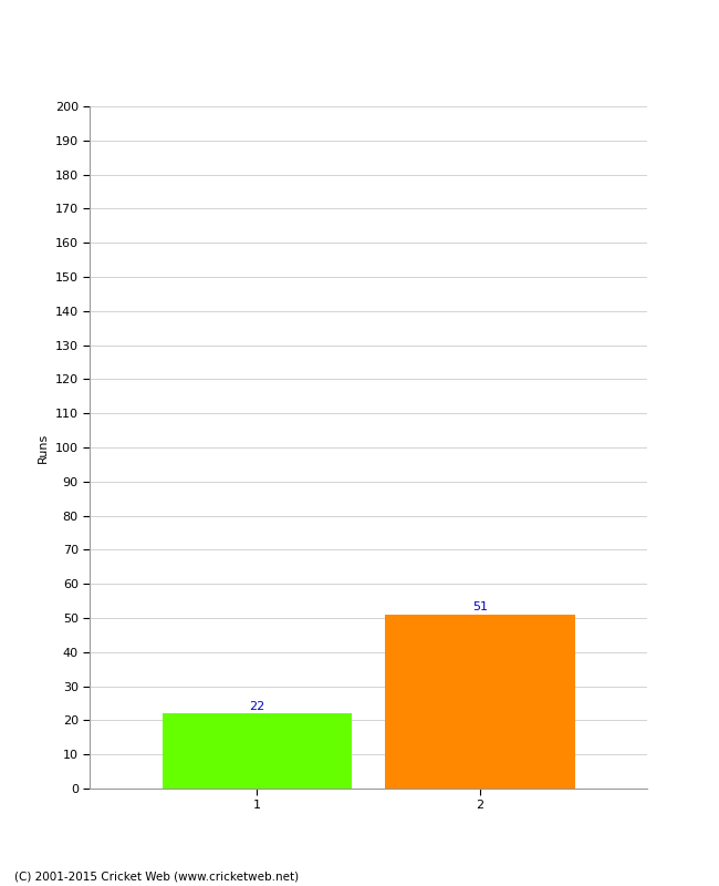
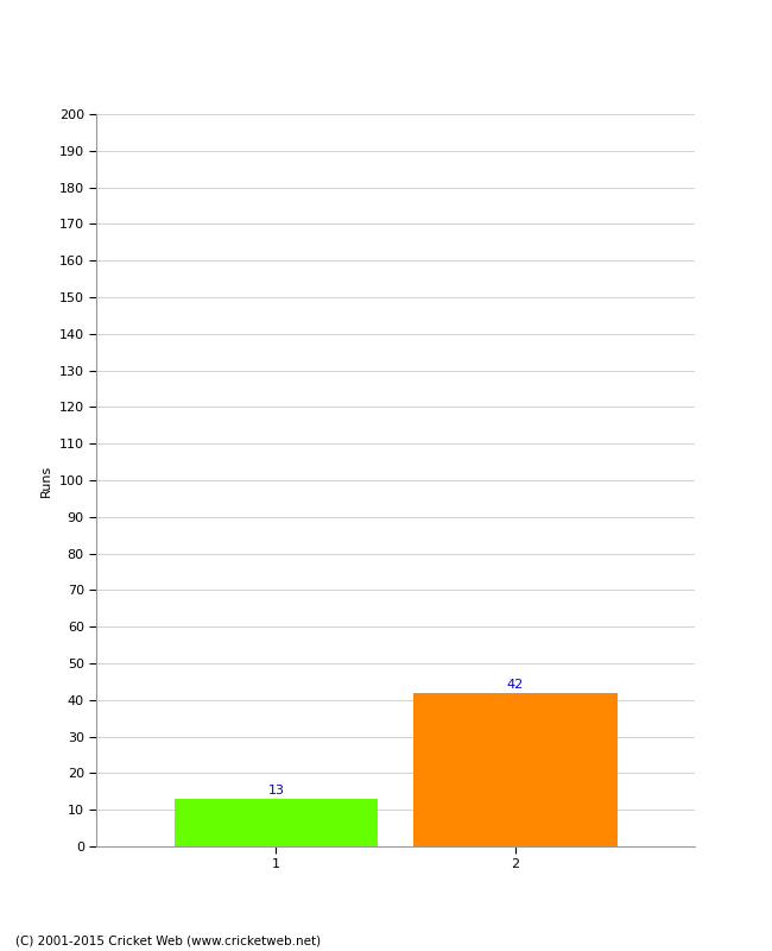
1: 22 -> 13
2: 51 -> 42
